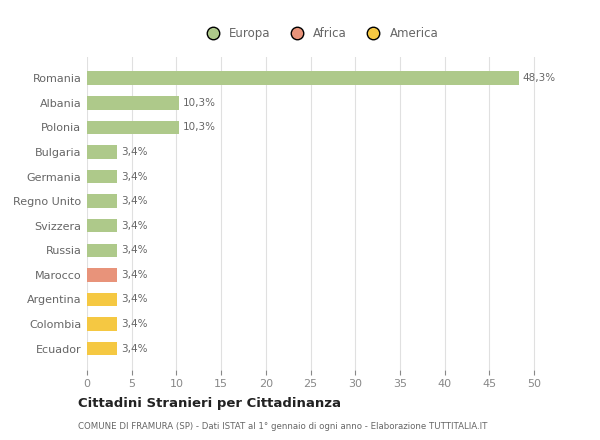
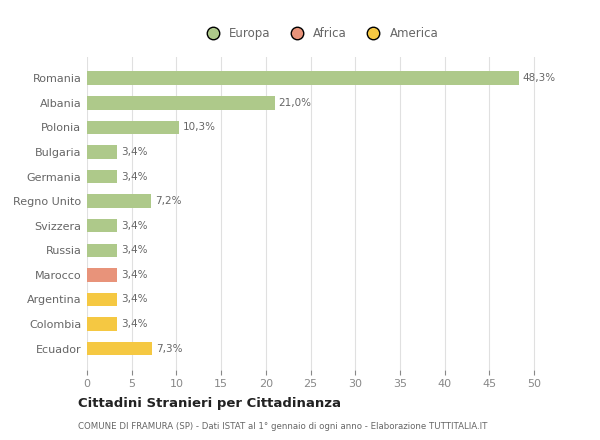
Albania: 10,3% -> 21,0%
Regno Unito: 3,4% -> 7,2%
Ecuador: 3,4% -> 7,3%
